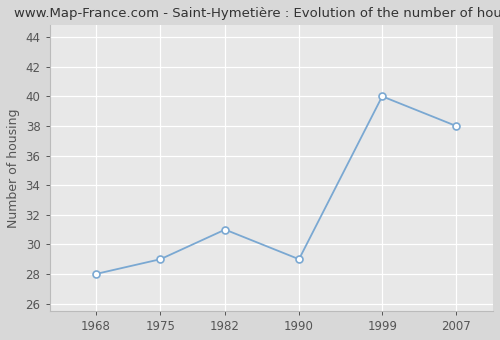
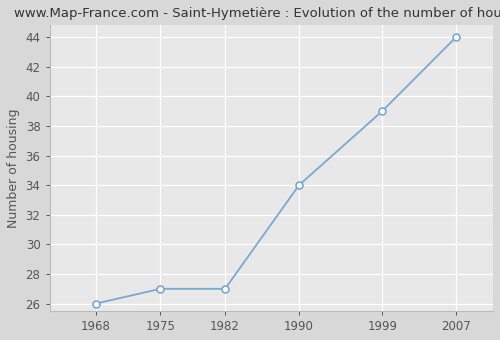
1968: 28 -> 26
1975: 29 -> 27
1982: 31 -> 27
1990: 29 -> 34
1999: 40 -> 39
2007: 38 -> 44
